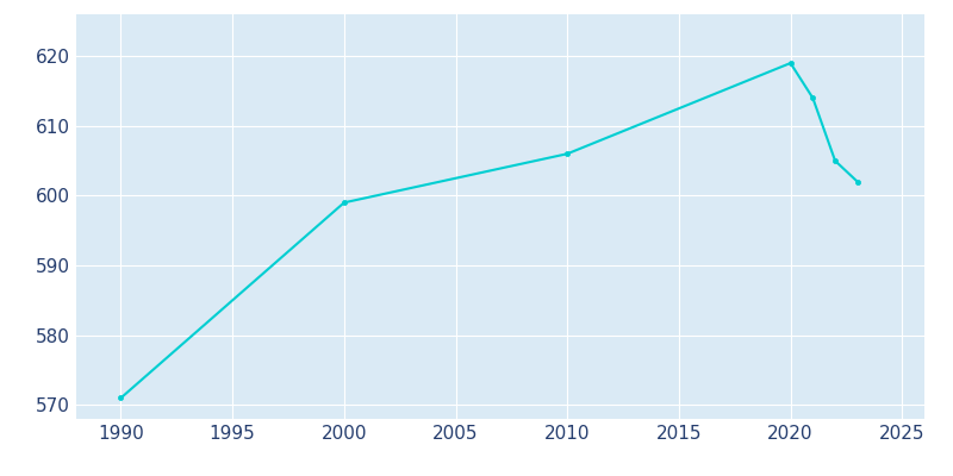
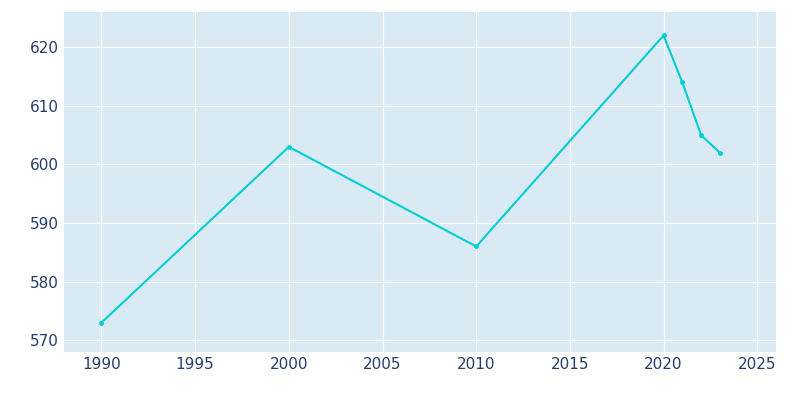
1990: 571 -> 573
2000: 599 -> 603
2010: 606 -> 586
2020: 619 -> 622
